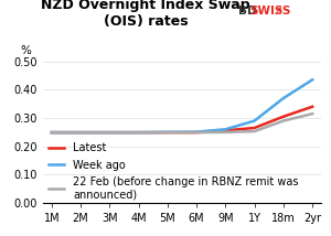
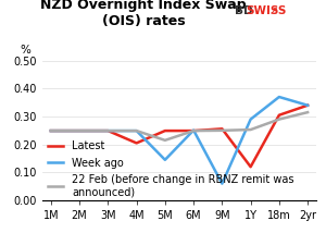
Latest/4M: 0.249 -> 0.205
Week ago/5M: 0.250 -> 0.145
22 Feb (before change in RBNZ remit was announced)/5M: 0.249 -> 0.215
Week ago/9M: 0.260 -> 0.060
Latest/1Y: 0.265 -> 0.120
Week ago/2yr: 0.435 -> 0.340
